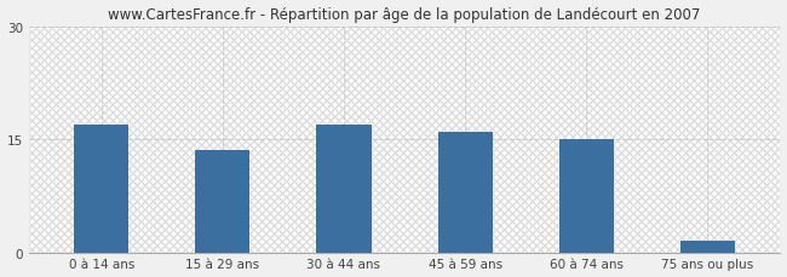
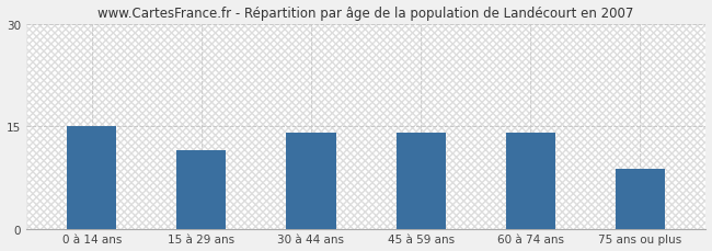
0 à 14 ans: 17.0 -> 15.0
15 à 29 ans: 13.5 -> 11.4
30 à 44 ans: 17.0 -> 14.0
45 à 59 ans: 16.0 -> 14.0
60 à 74 ans: 15.0 -> 14.0
75 ans ou plus: 1.5 -> 8.8
